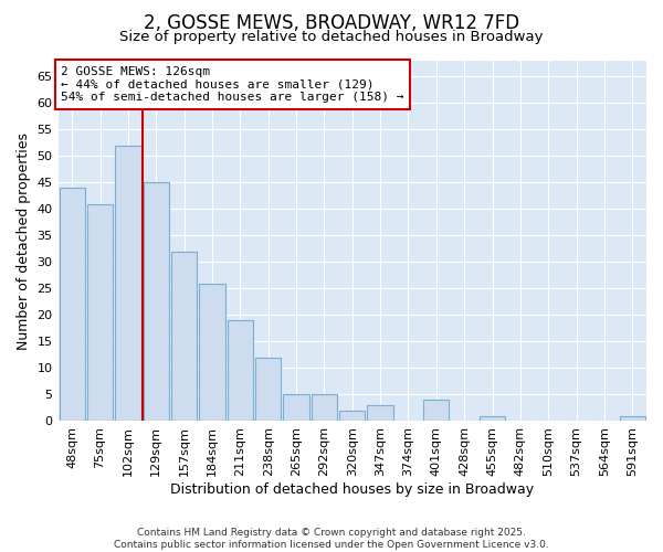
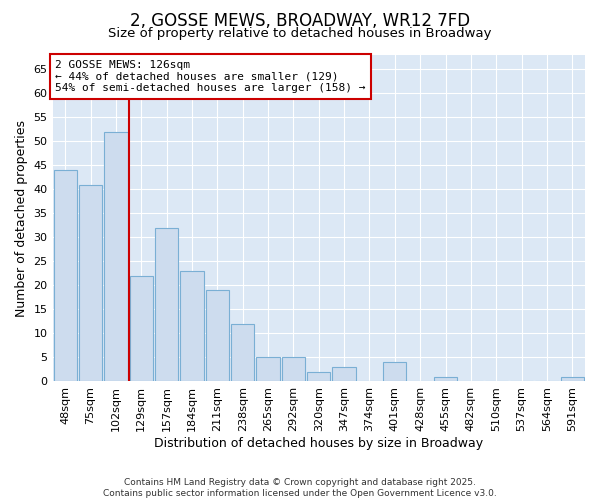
129sqm: 45 -> 22
184sqm: 26 -> 23
